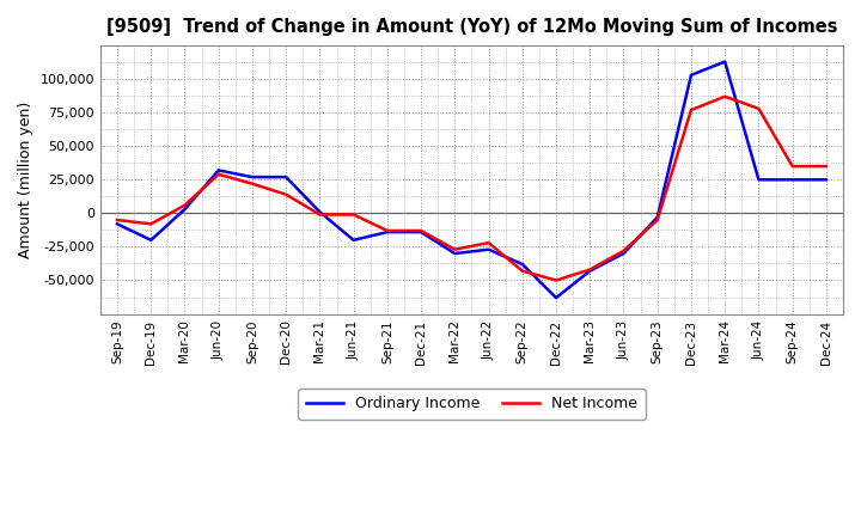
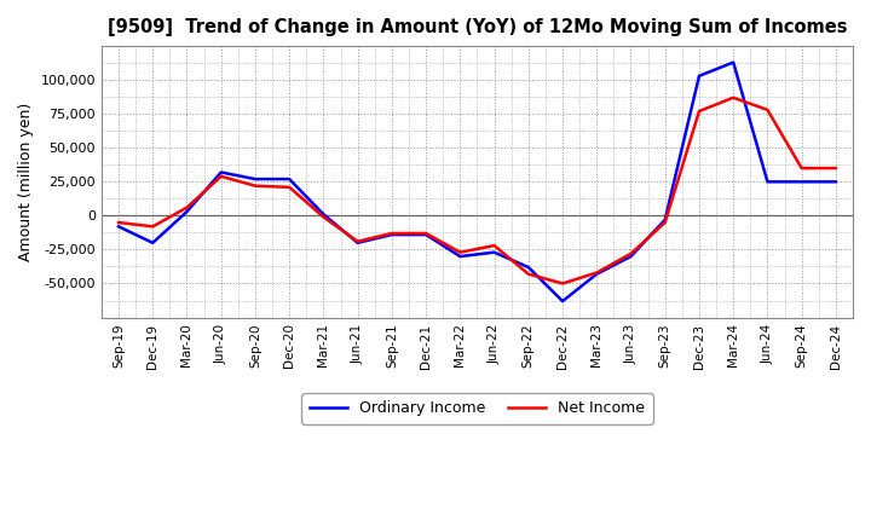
Net Income/Dec-20: 14,000 -> 21,000
Net Income/Jun-21: -1,000 -> -19,000
